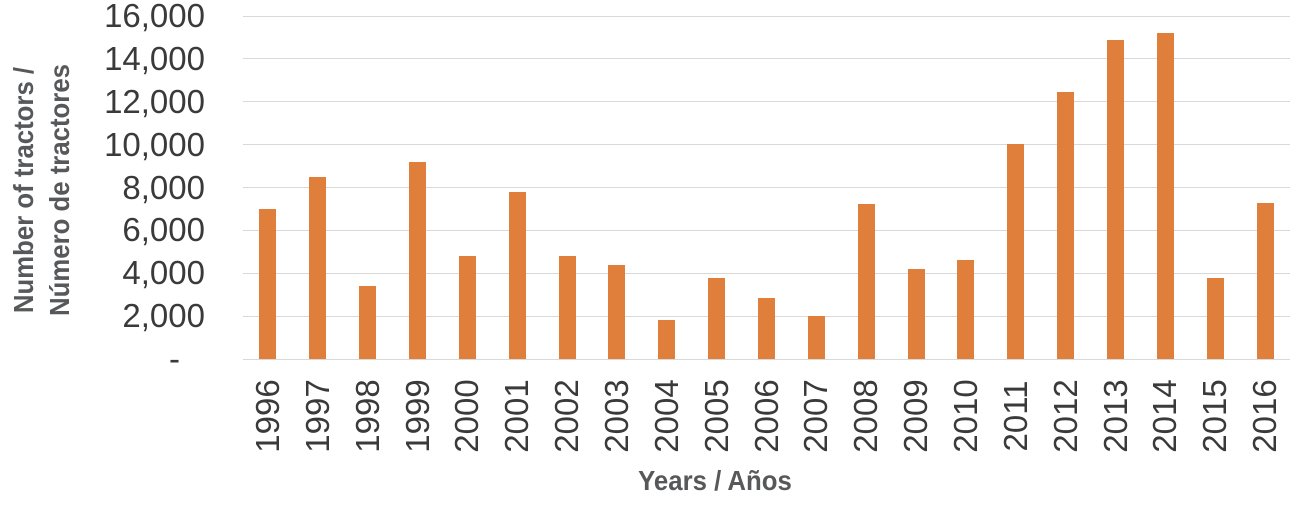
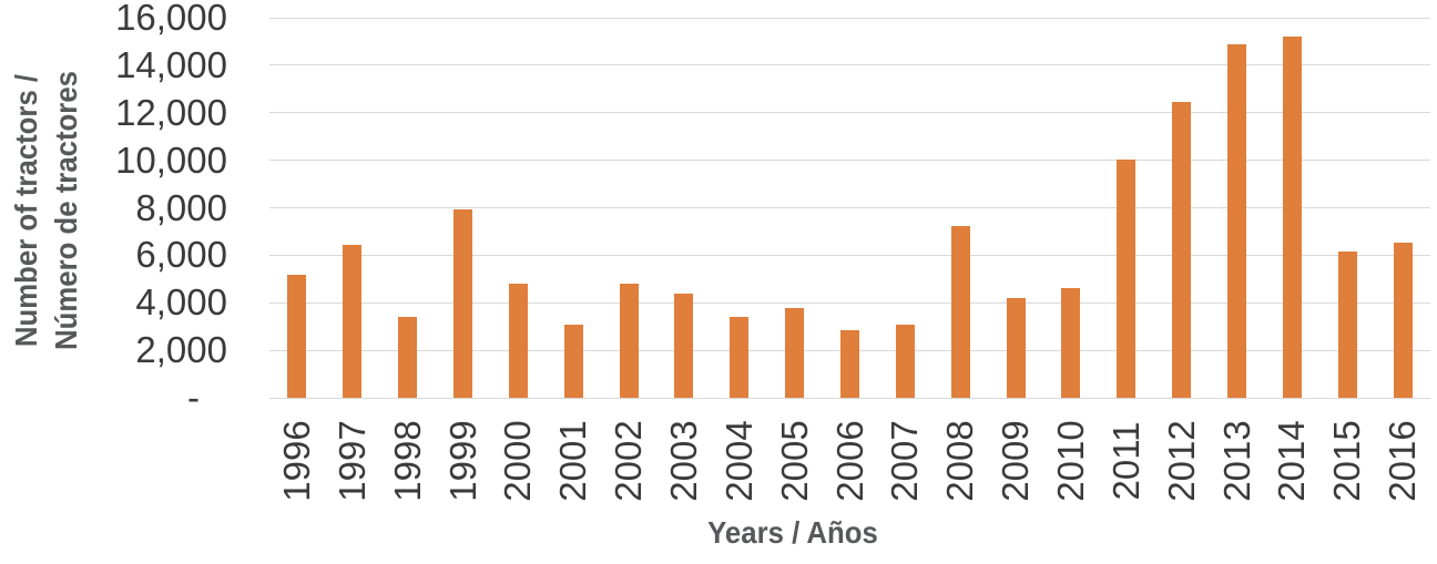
1996: 7000 -> 5200
1997: 8500 -> 6400
1999: 9200 -> 8000
2001: 7800 -> 3100
2004: 1800 -> 3400
2007: 2000 -> 3100
2015: 3800 -> 6200
2016: 7300 -> 6600
